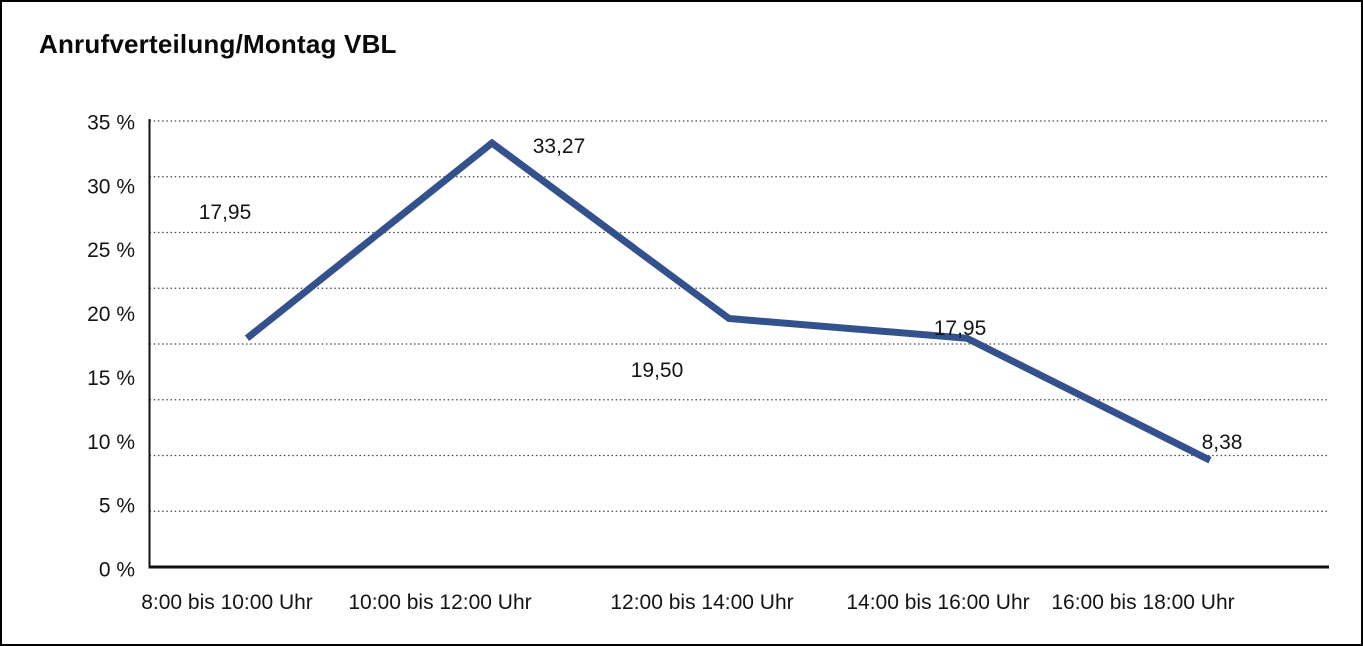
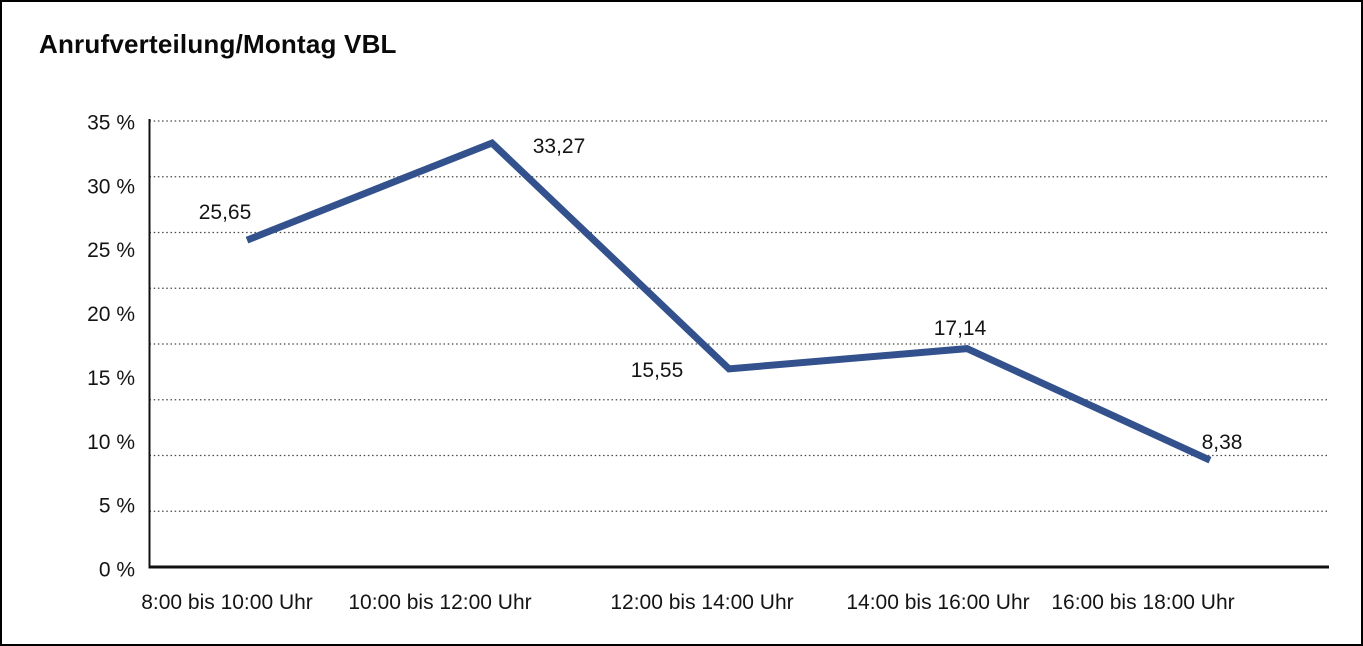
8:00 bis 10:00 Uhr: 17,95 -> 25,65
12:00 bis 14:00 Uhr: 19,50 -> 15,55
14:00 bis 16:00 Uhr: 17,95 -> 17,14
